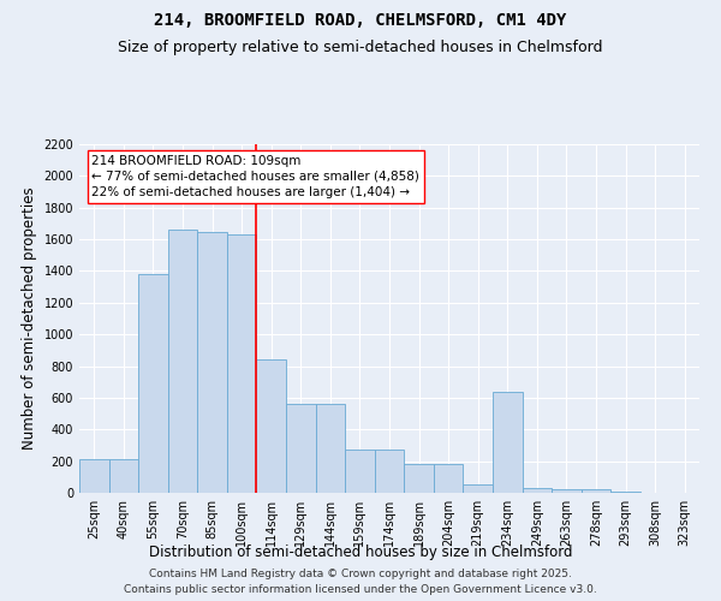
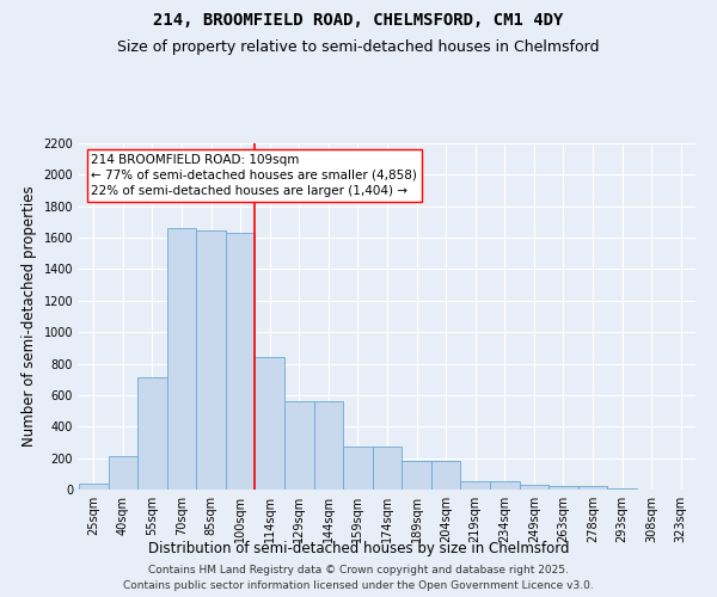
25sqm: 210 -> 40
55sqm: 1380 -> 710
234sqm: 640 -> 50
